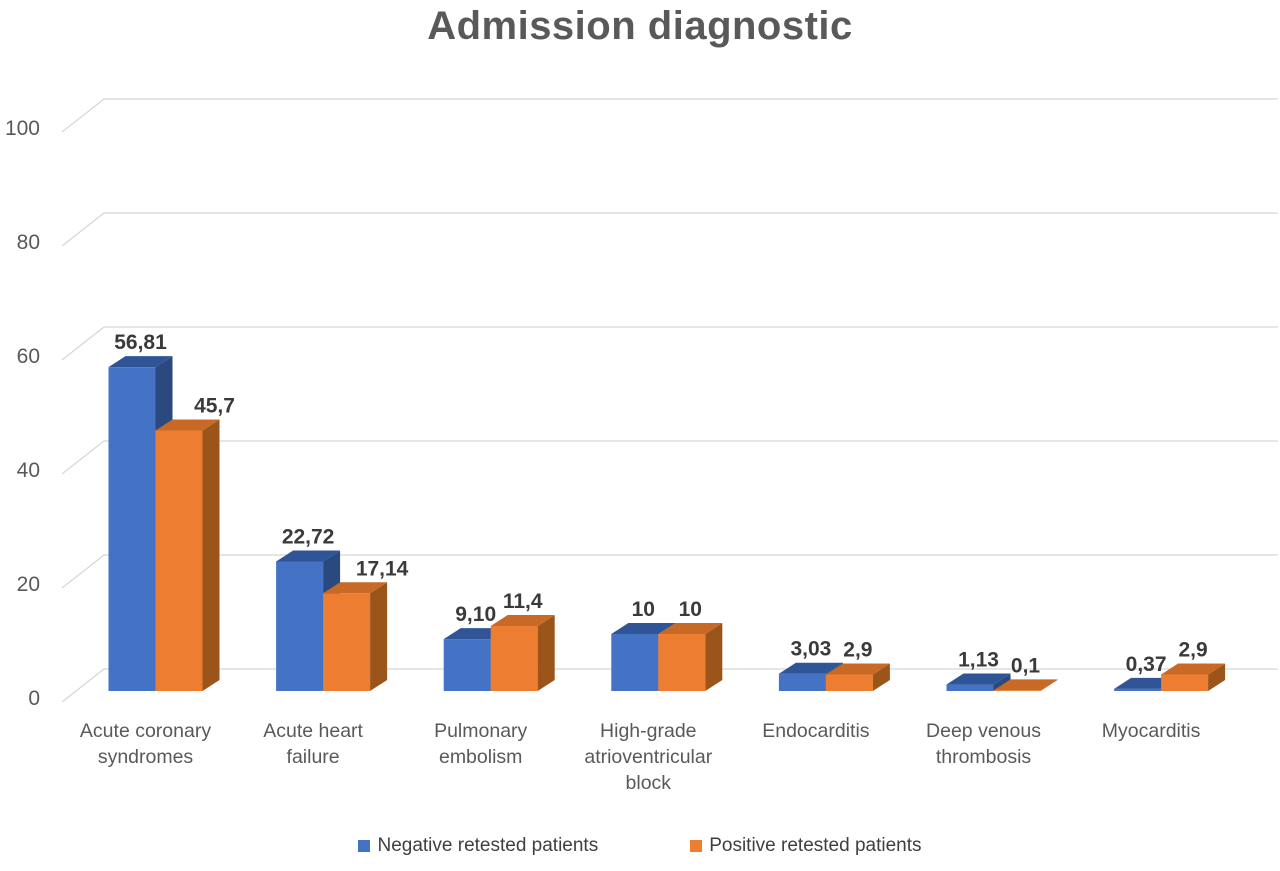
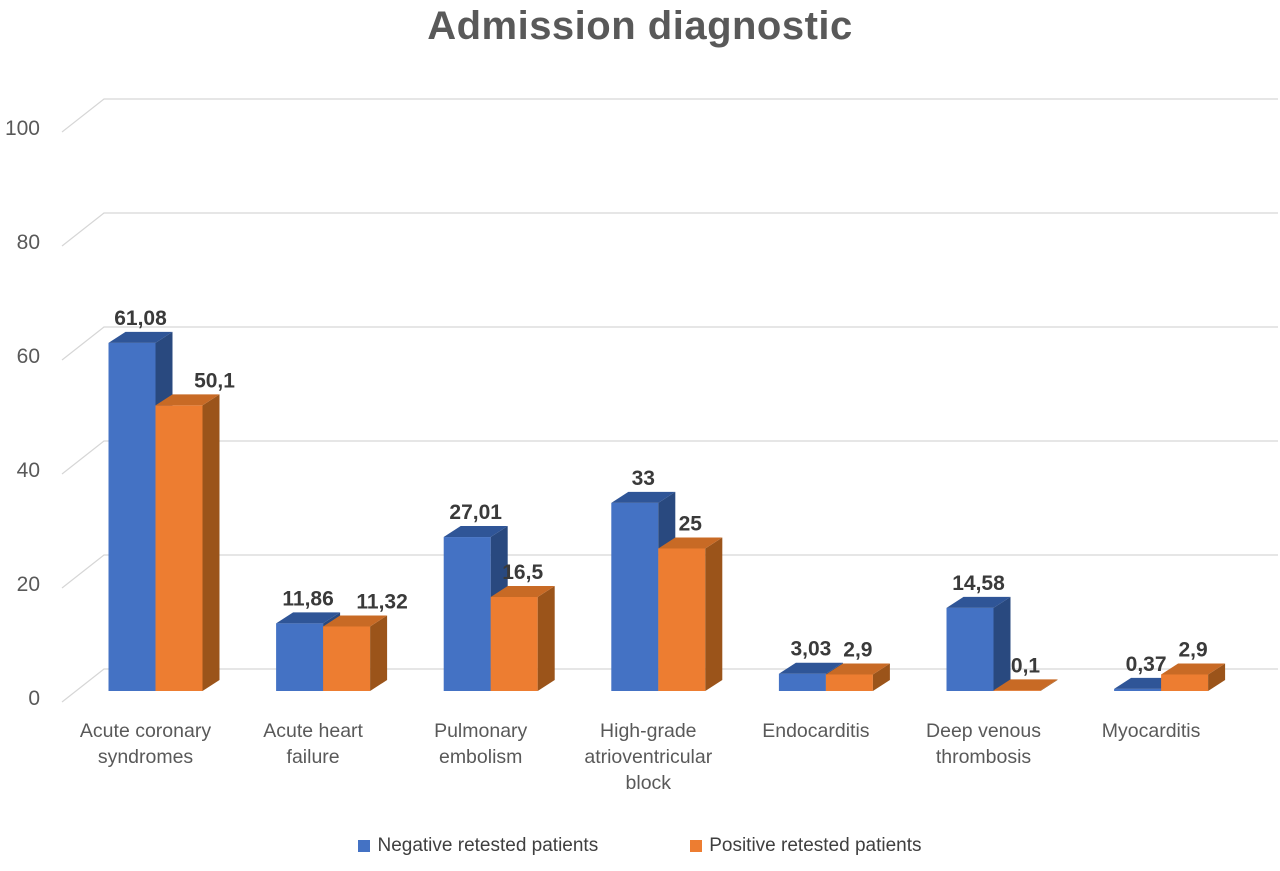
Negative retested patients/Acute coronary syndromes: 56,81 -> 61,08
Positive retested patients/Acute coronary syndromes: 45,7 -> 50,1
Negative retested patients/Acute heart failure: 22,72 -> 11,86
Positive retested patients/Acute heart failure: 17,14 -> 11,32
Negative retested patients/Pulmonary embolism: 9,10 -> 27,01
Positive retested patients/Pulmonary embolism: 11,4 -> 16,5
Negative retested patients/High-grade atrioventricular block: 10 -> 33
Positive retested patients/High-grade atrioventricular block: 10 -> 25
Negative retested patients/Deep venous thrombosis: 1,13 -> 14,58
